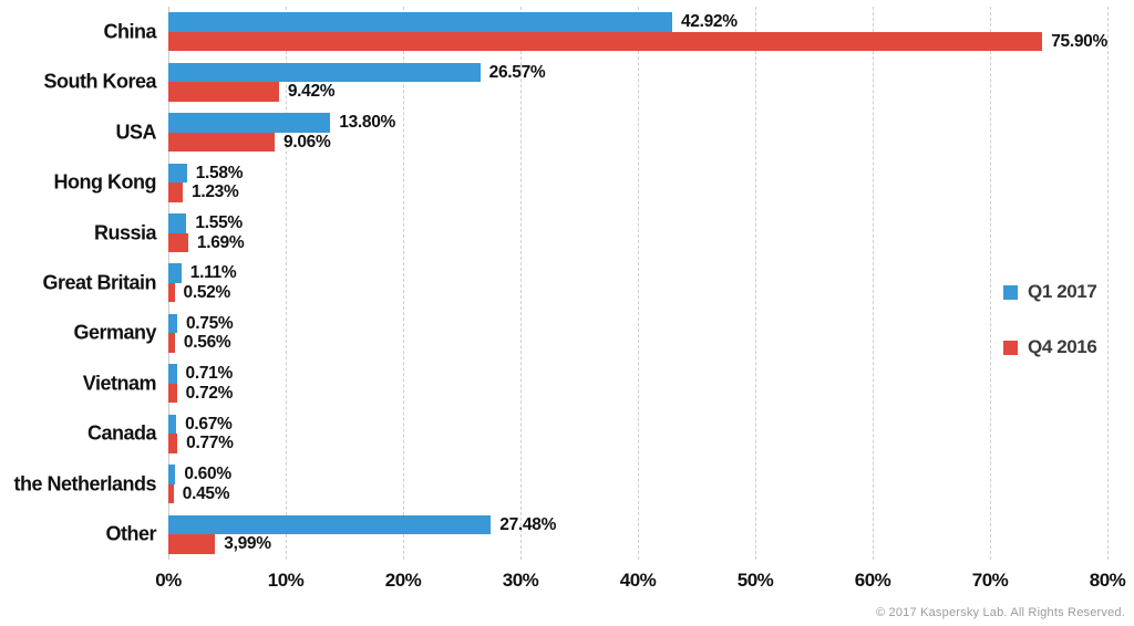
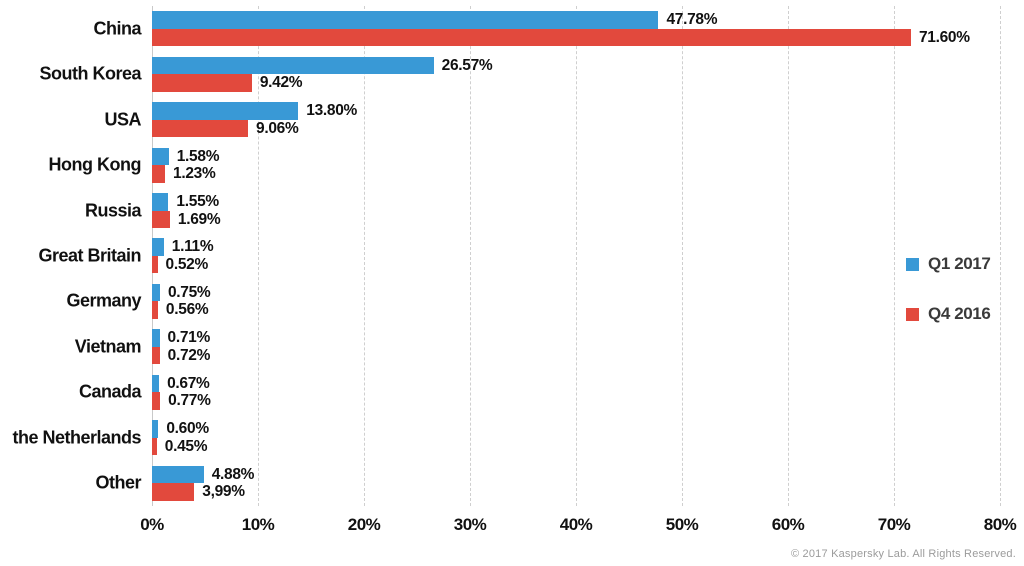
Q1 2017/China: 42.92% -> 47.78%
Q4 2016/China: 75.90% -> 71.60%
Q1 2017/Other: 27.48% -> 4.88%
